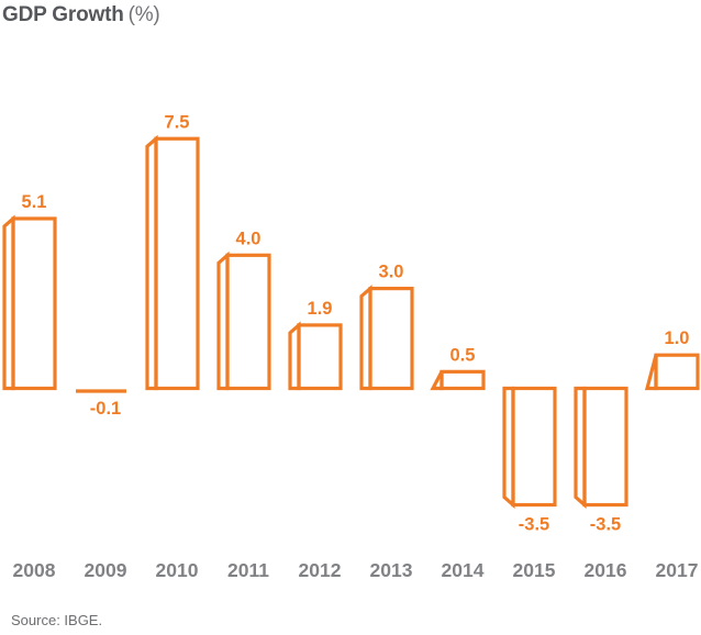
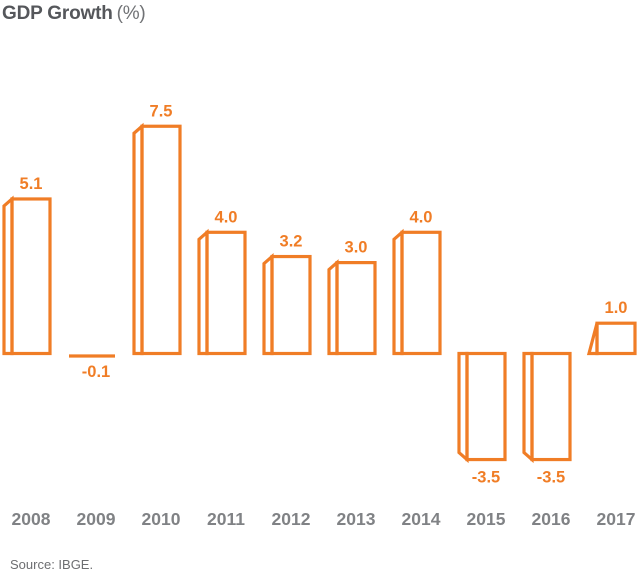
2012: 1.9 -> 3.2
2014: 0.5 -> 4.0
